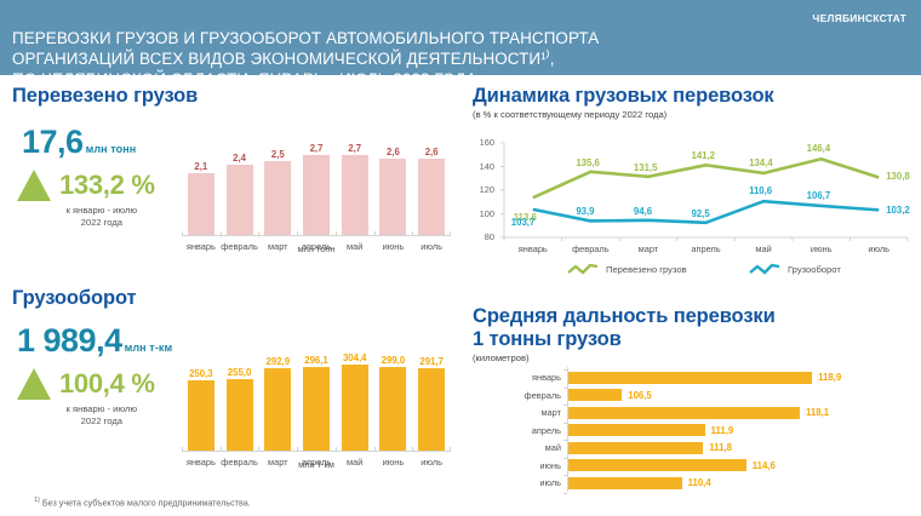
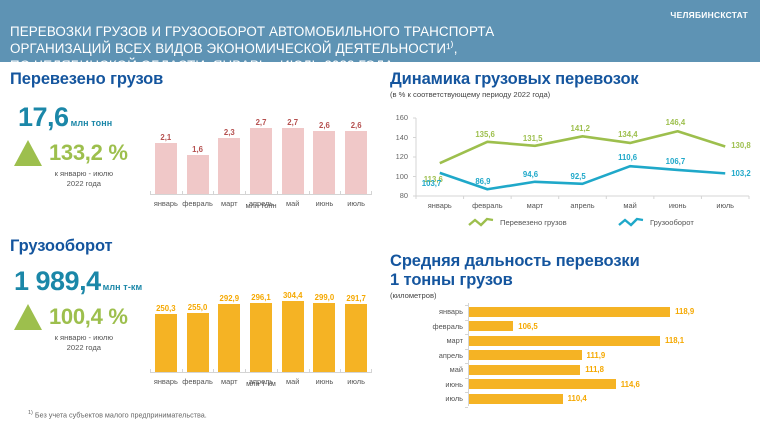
Перевезено грузов/февраль: 2,4 -> 1,6
Перевезено грузов/март: 2,5 -> 2,3
Динамика грузовых перевозок/Грузооборот/февраль: 93,9 -> 86,9
